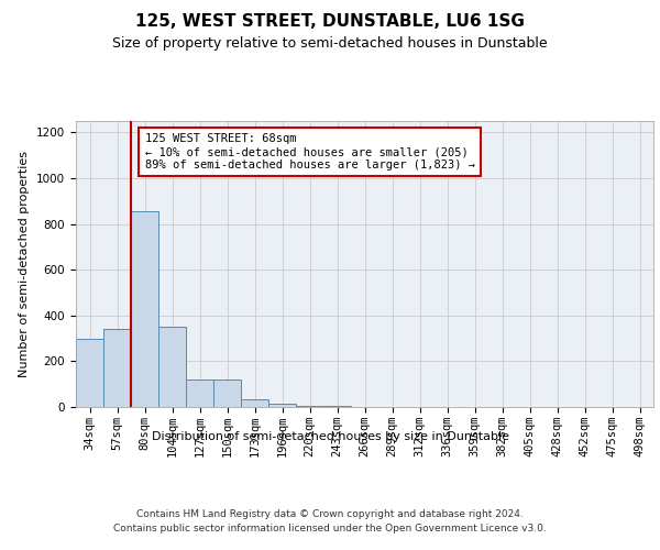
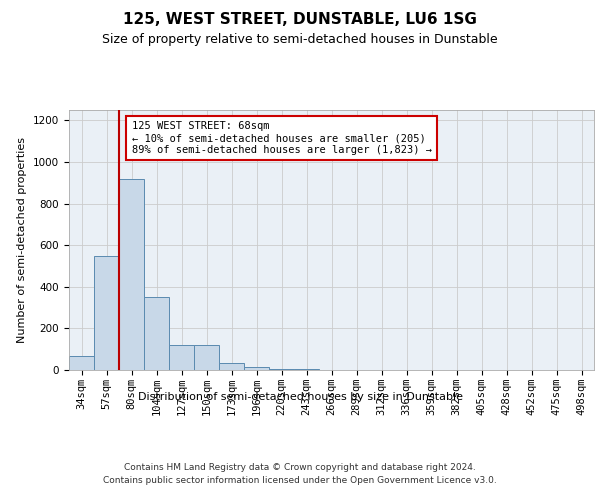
34sqm: 300 -> 68
57sqm: 340 -> 550
80sqm: 855 -> 920
